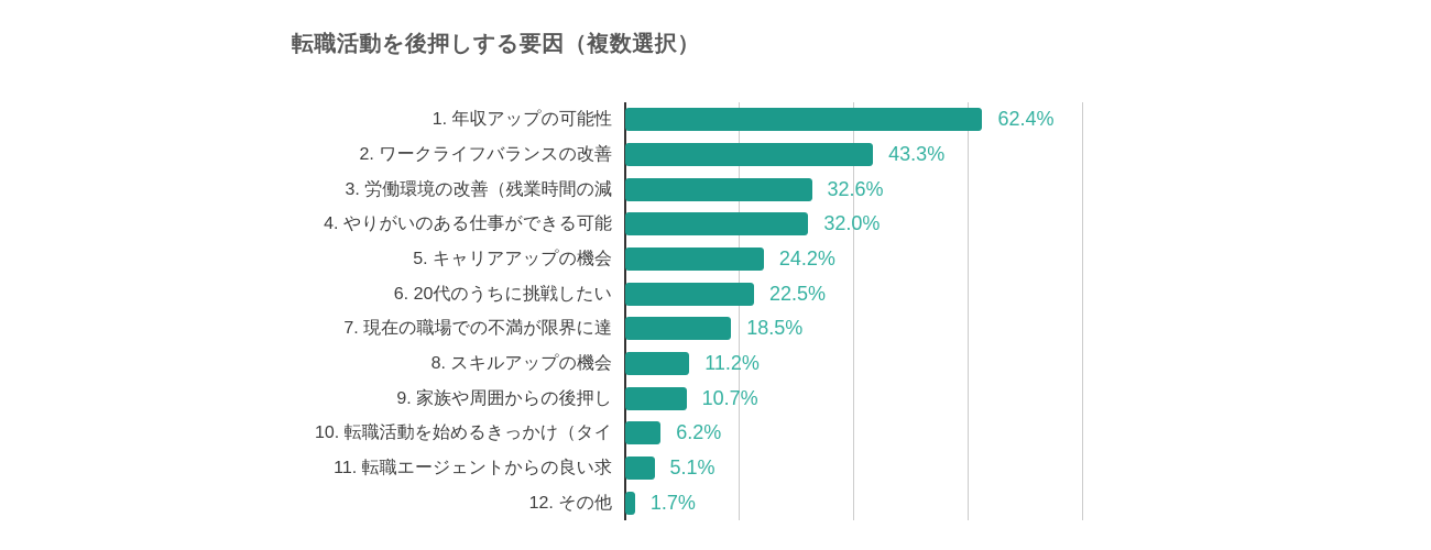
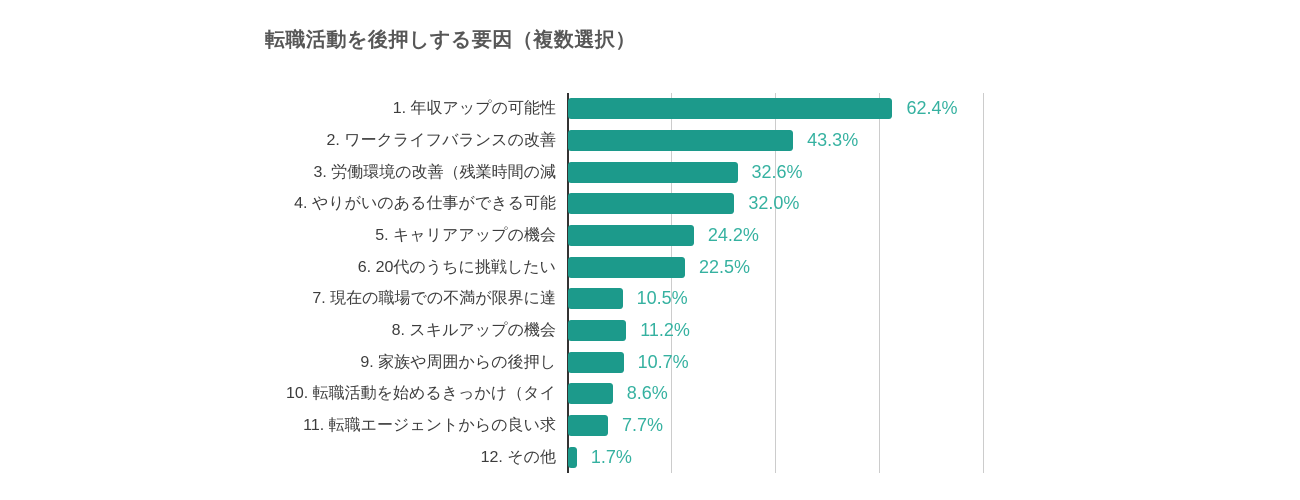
7. 現在の職場での不満が限界に達: 18.5% -> 10.5%
10. 転職活動を始めるきっかけ（タイ: 6.2% -> 8.6%
11. 転職エージェントからの良い求: 5.1% -> 7.7%
